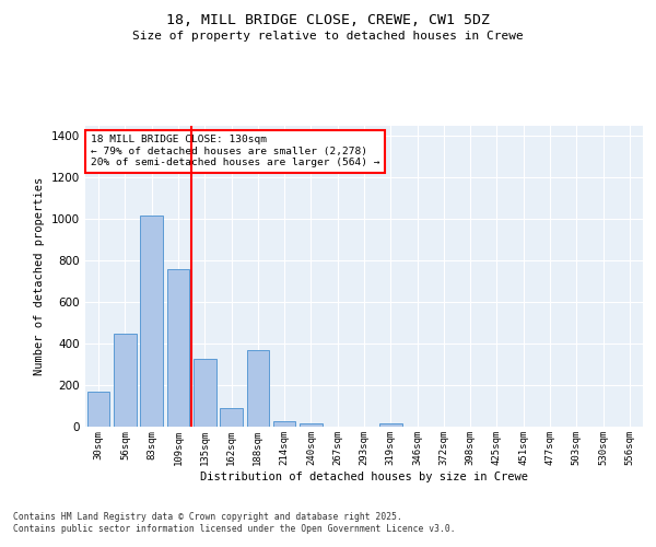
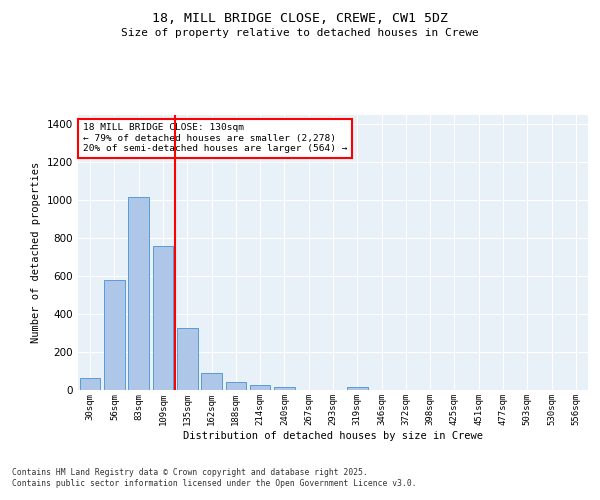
30sqm: 170 -> 60
56sqm: 450 -> 580
188sqm: 370 -> 40
